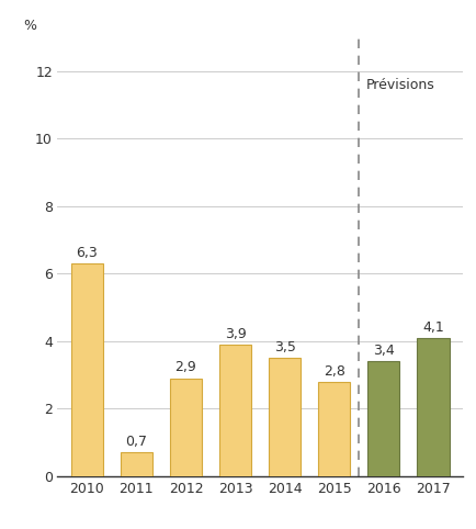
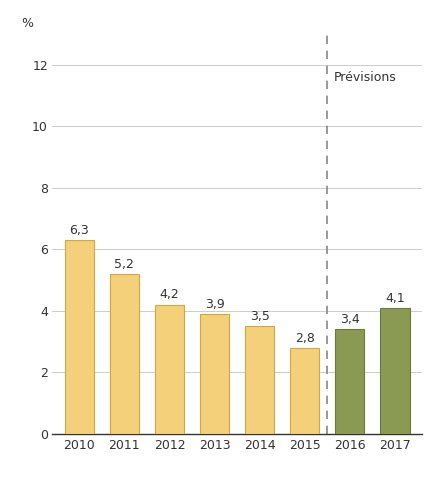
2011: 0,7 -> 5,2
2012: 2,9 -> 4,2
